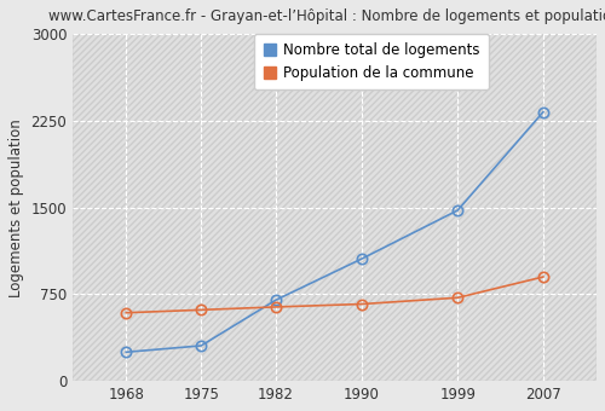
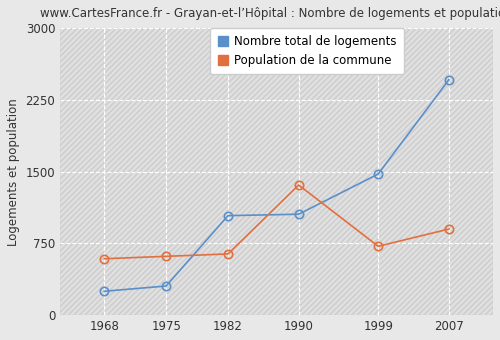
Nombre total de logements/1982: 700 -> 1040
Population de la commune/1990: 660 -> 1360
Nombre total de logements/2007: 2320 -> 2460
